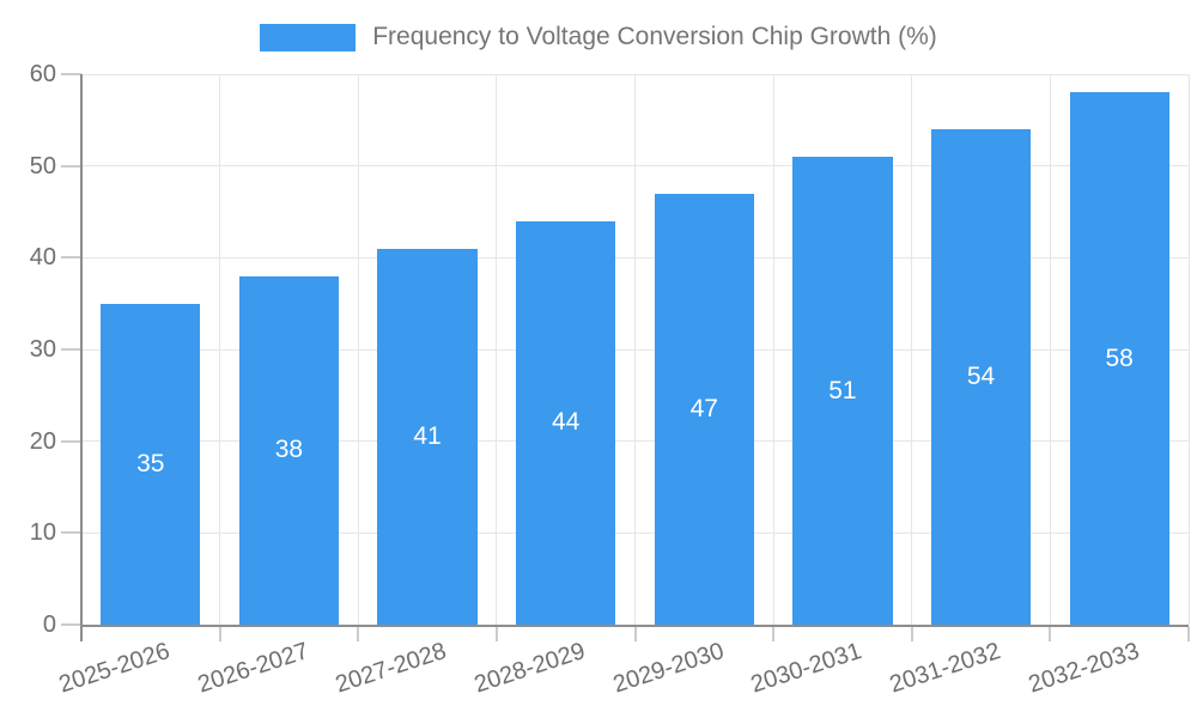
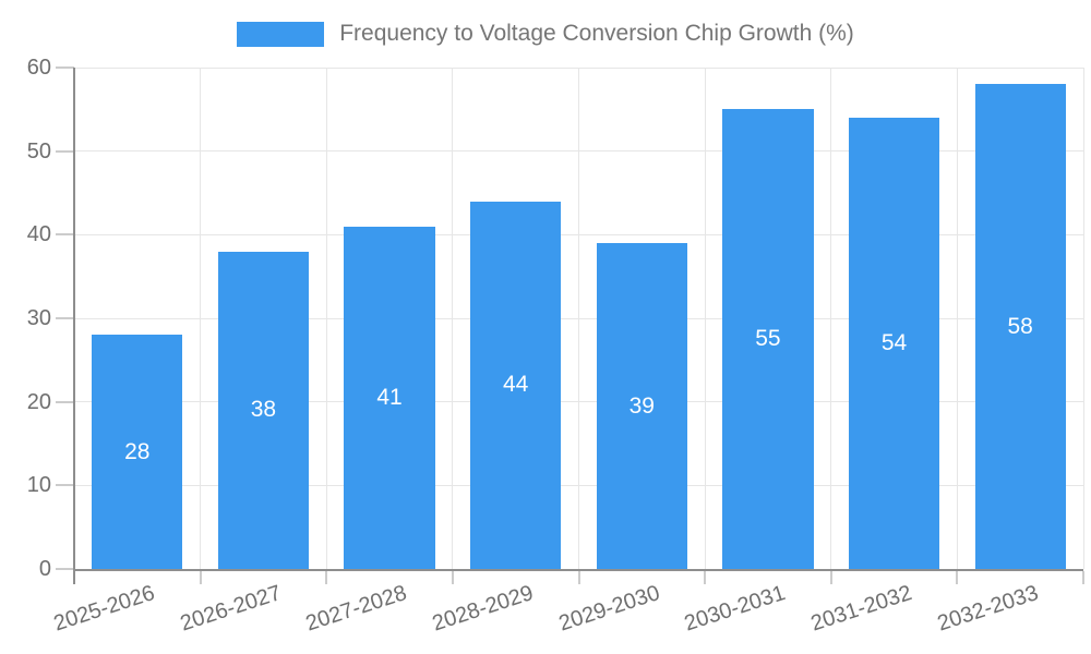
2025-2026: 35 -> 28
2029-2030: 47 -> 39
2030-2031: 51 -> 55
